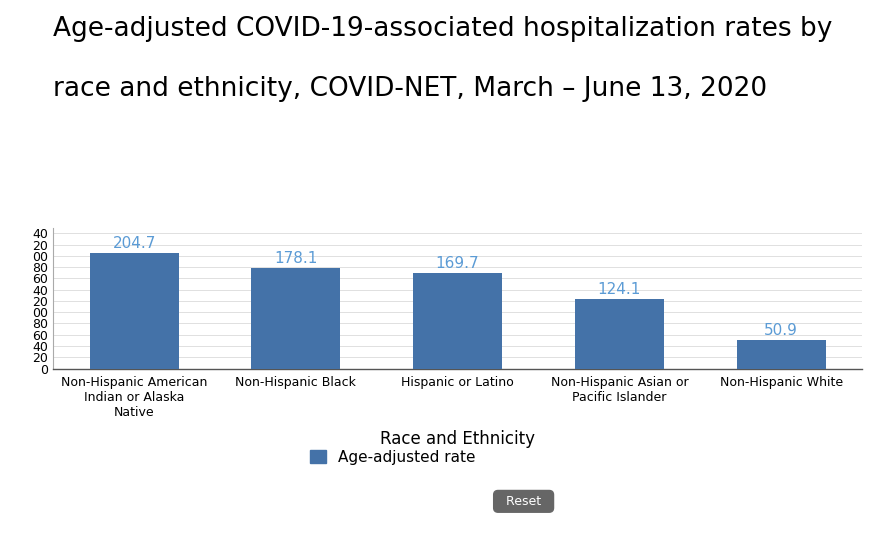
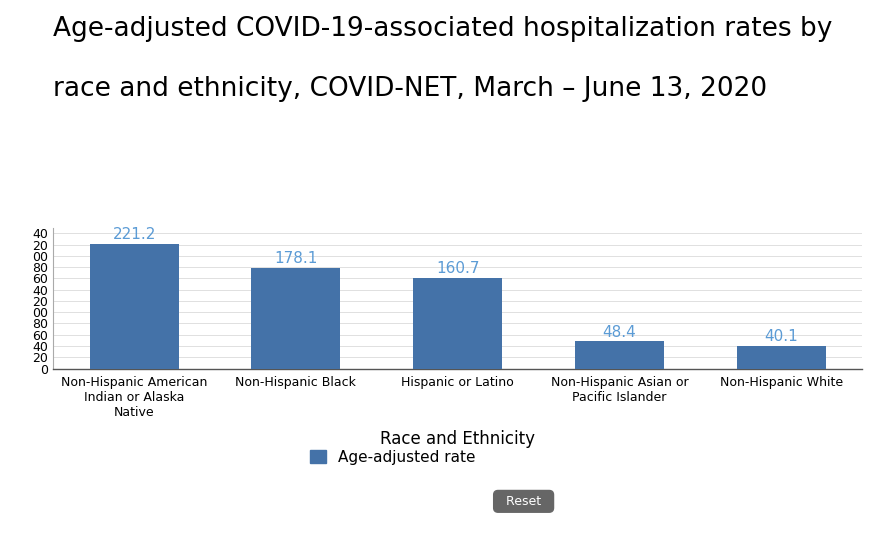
Non-Hispanic American Indian or Alaska Native: 204.7 -> 221.2
Hispanic or Latino: 169.7 -> 160.7
Non-Hispanic Asian or Pacific Islander: 124.1 -> 48.4
Non-Hispanic White: 50.9 -> 40.1
